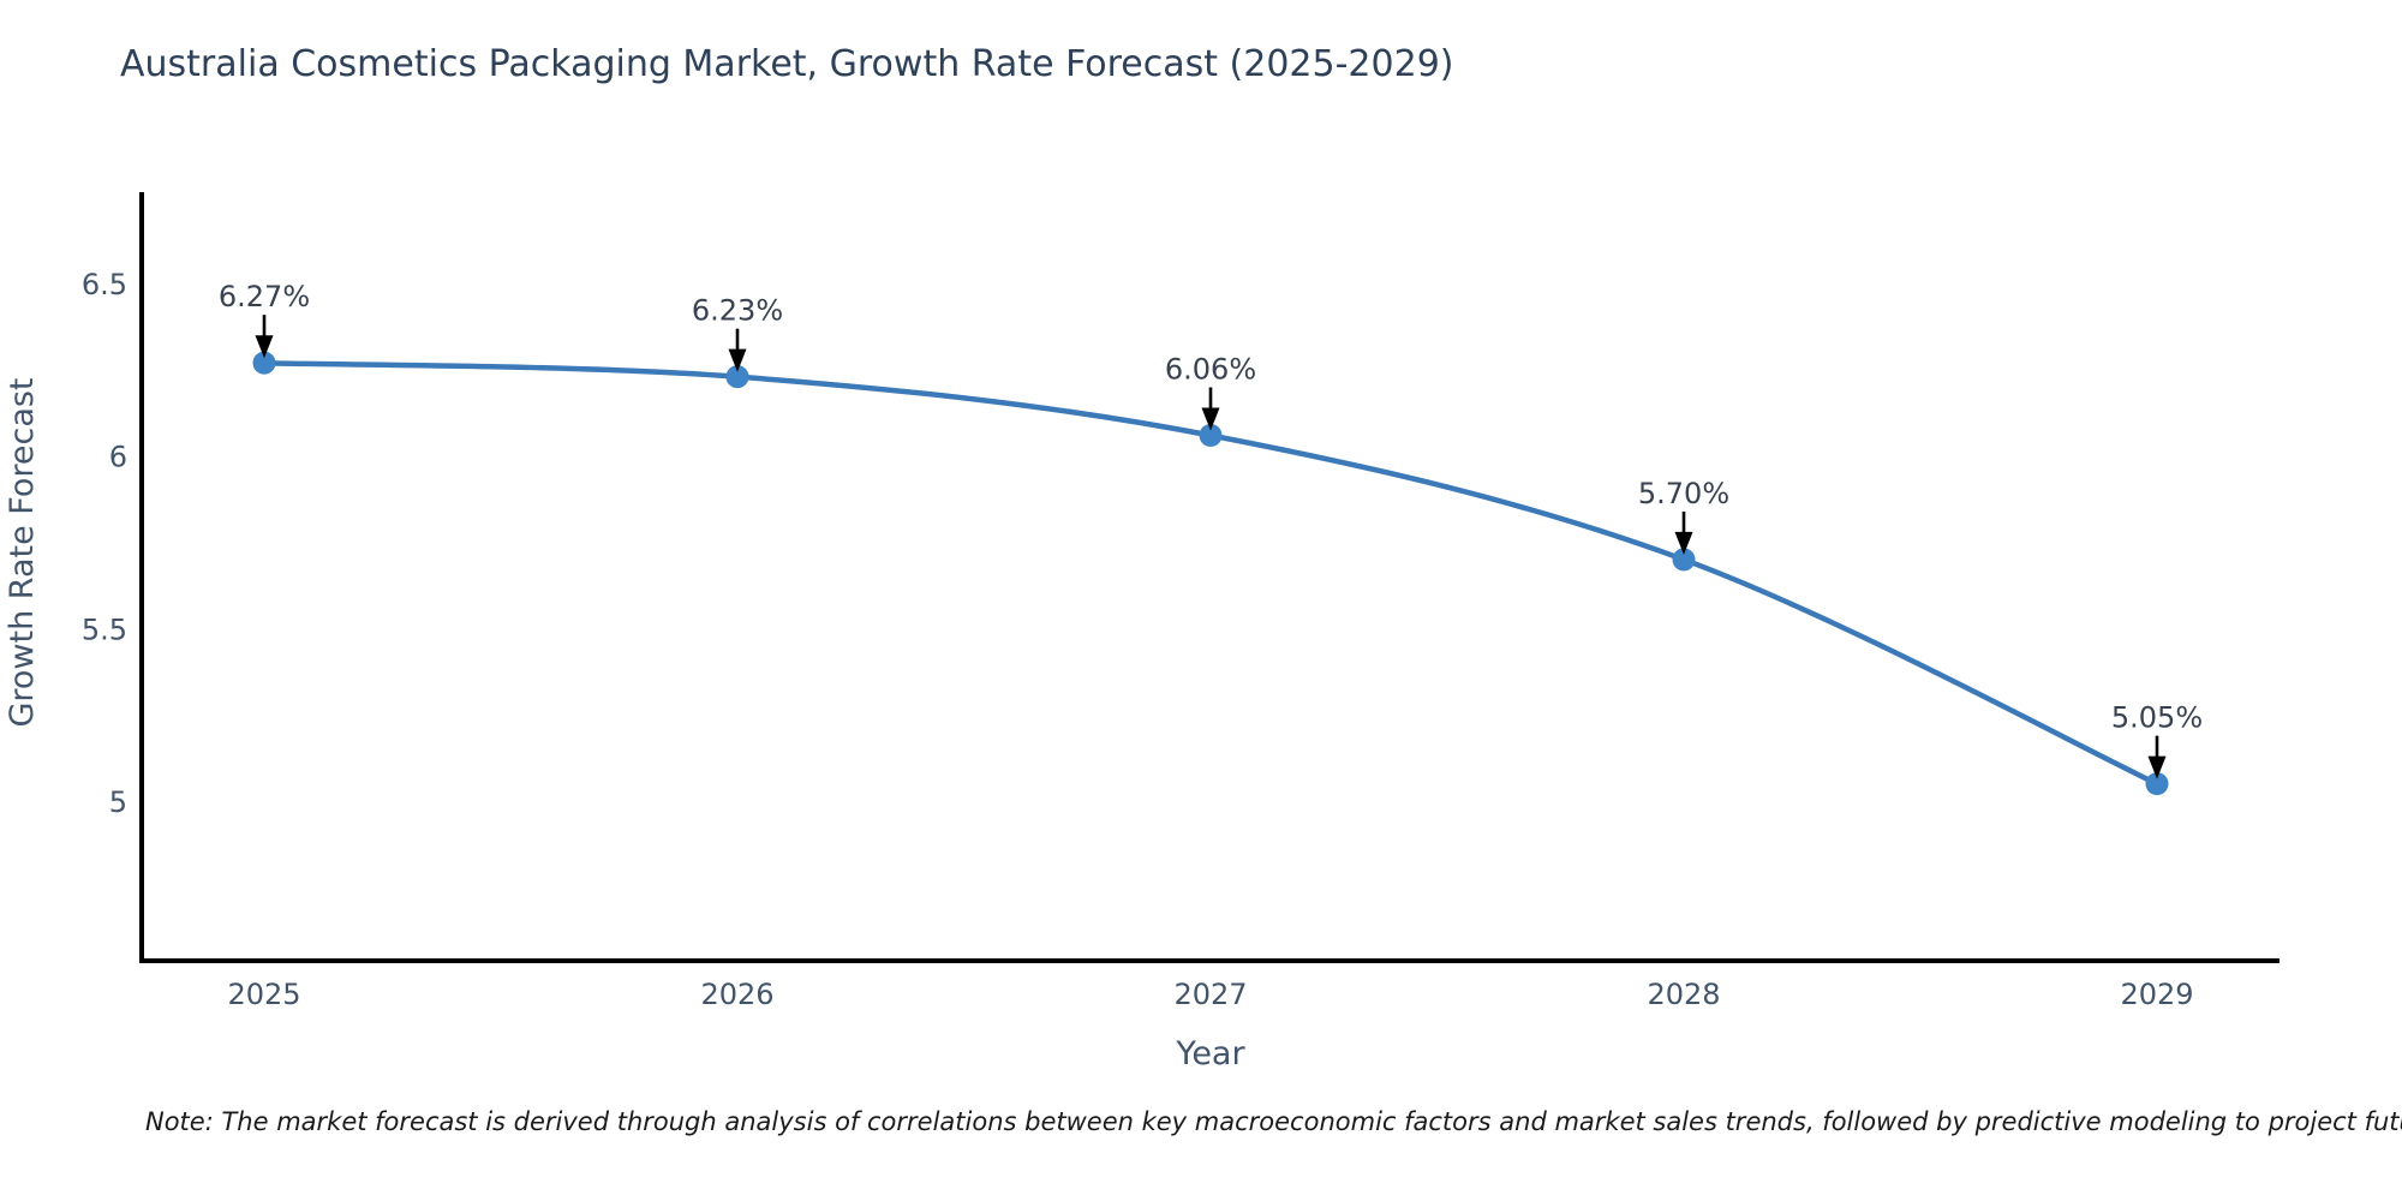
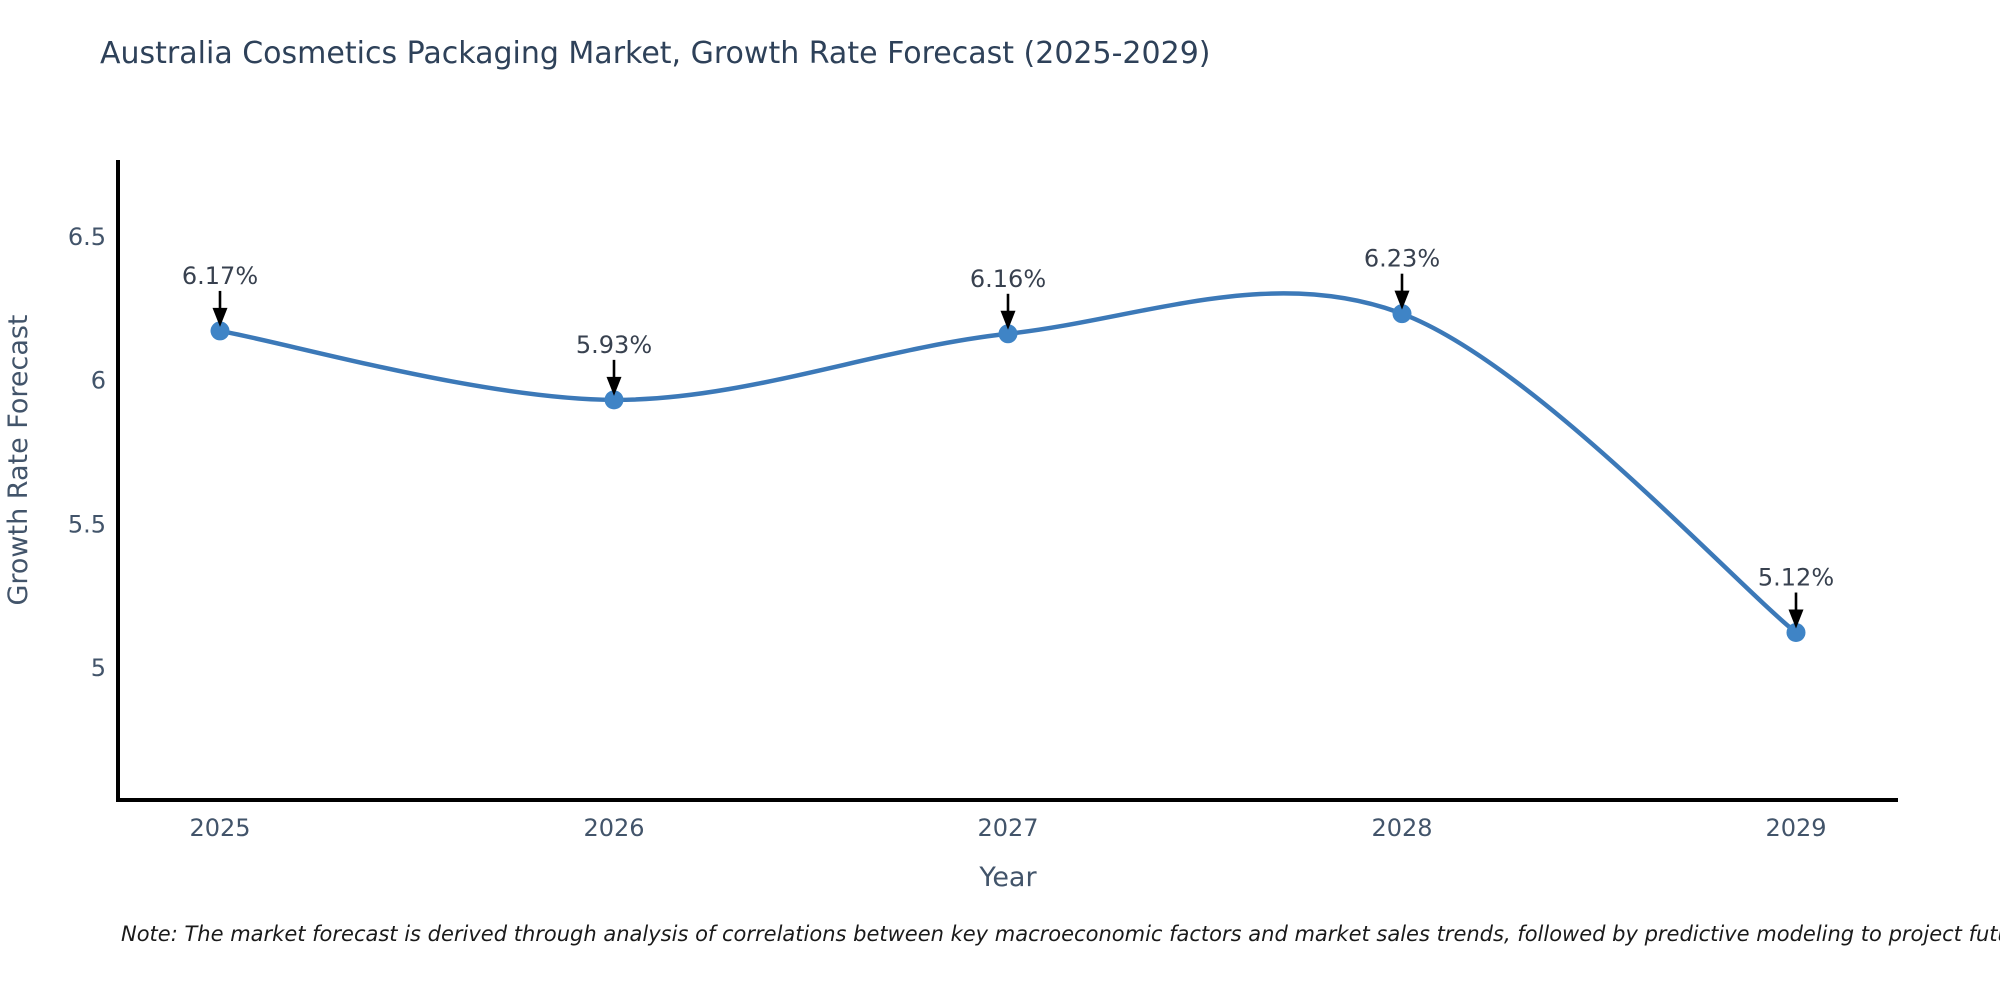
2025: 6.27% -> 6.17%
2026: 6.23% -> 5.93%
2027: 6.06% -> 6.16%
2028: 5.70% -> 6.23%
2029: 5.05% -> 5.12%
